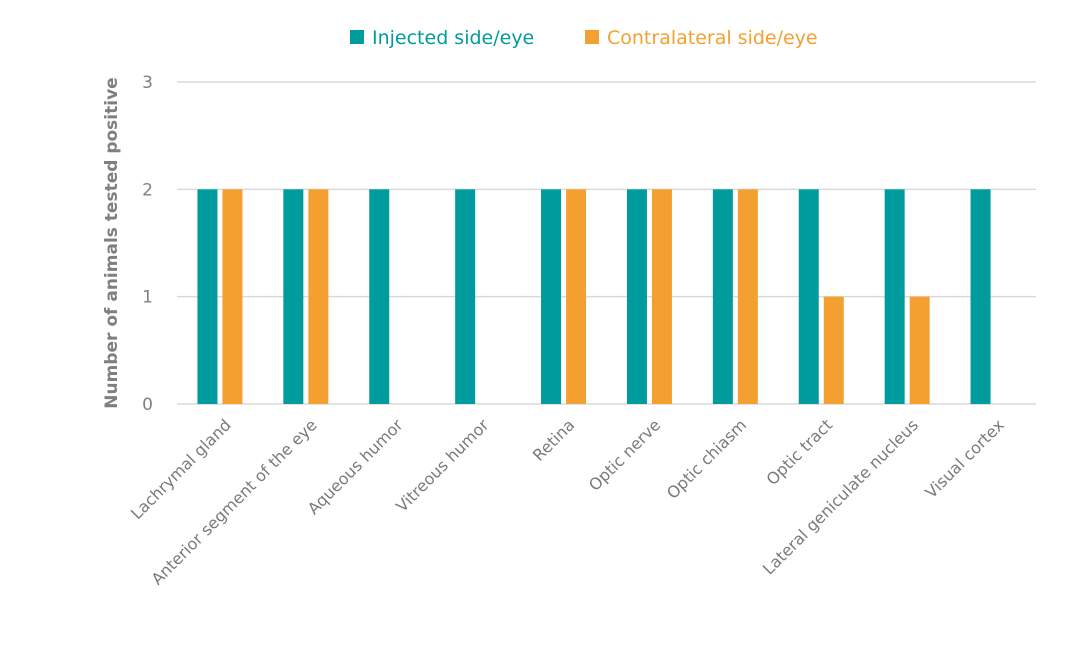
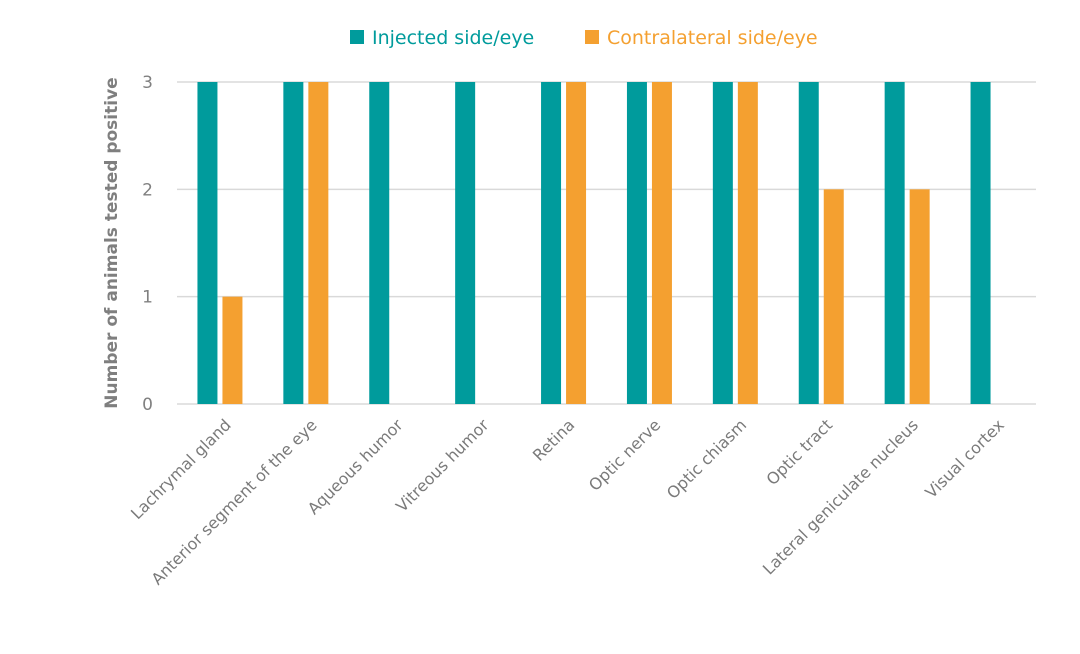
Injected side/eye/Lachrymal gland: 2 -> 3
Contralateral side/eye/Lachrymal gland: 2 -> 1
Injected side/eye/Anterior segment of the eye: 2 -> 3
Contralateral side/eye/Anterior segment of the eye: 2 -> 3
Injected side/eye/Aqueous humor: 2 -> 3
Injected side/eye/Vitreous humor: 2 -> 3
Injected side/eye/Retina: 2 -> 3
Contralateral side/eye/Retina: 2 -> 3
Injected side/eye/Optic nerve: 2 -> 3
Contralateral side/eye/Optic nerve: 2 -> 3
Injected side/eye/Optic chiasm: 2 -> 3
Contralateral side/eye/Optic chiasm: 2 -> 3
Injected side/eye/Optic tract: 2 -> 3
Contralateral side/eye/Optic tract: 1 -> 2
Injected side/eye/Lateral geniculate nucleus: 2 -> 3
Contralateral side/eye/Lateral geniculate nucleus: 1 -> 2
Injected side/eye/Visual cortex: 2 -> 3
